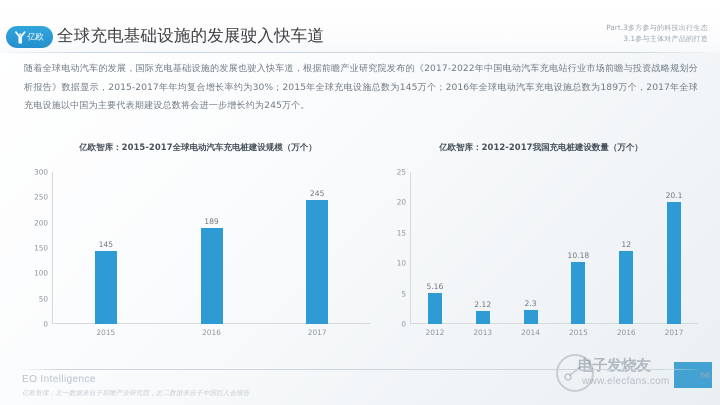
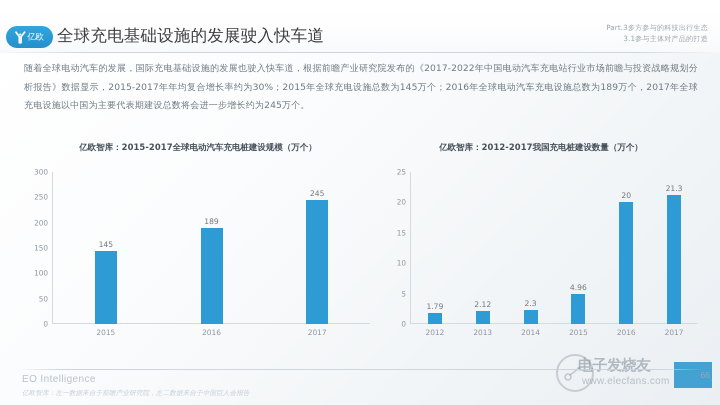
亿欧智库：2012-2017我国充电桩建设数量（万个）/2012: 5.16 -> 1.79
亿欧智库：2012-2017我国充电桩建设数量（万个）/2015: 10.18 -> 4.96
亿欧智库：2012-2017我国充电桩建设数量（万个）/2016: 12 -> 20
亿欧智库：2012-2017我国充电桩建设数量（万个）/2017: 20.1 -> 21.3
